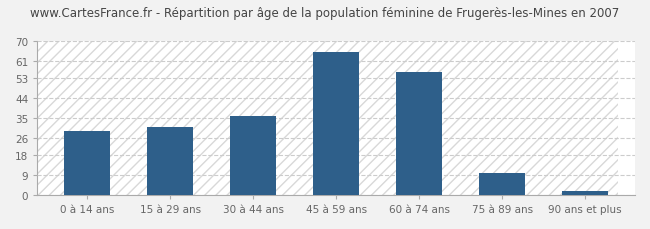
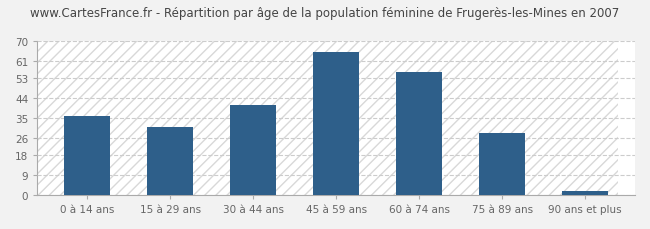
0 à 14 ans: 29 -> 36
30 à 44 ans: 36 -> 41
75 à 89 ans: 10 -> 28
